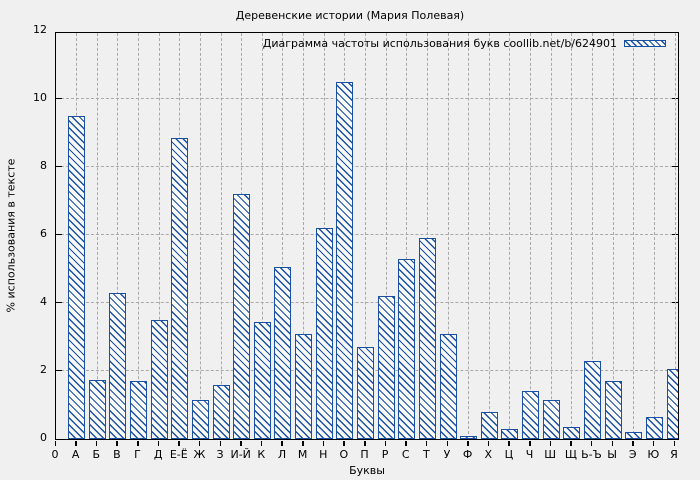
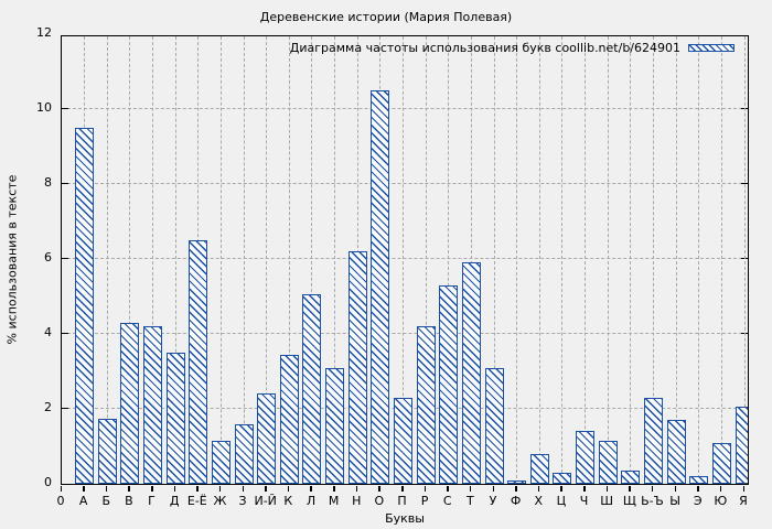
Г: 1.7 -> 4.2
Е-Ё: 8.8 -> 6.5
И-Й: 7.2 -> 2.4
П: 2.7 -> 2.3
Ю: 0.7 -> 1.1
